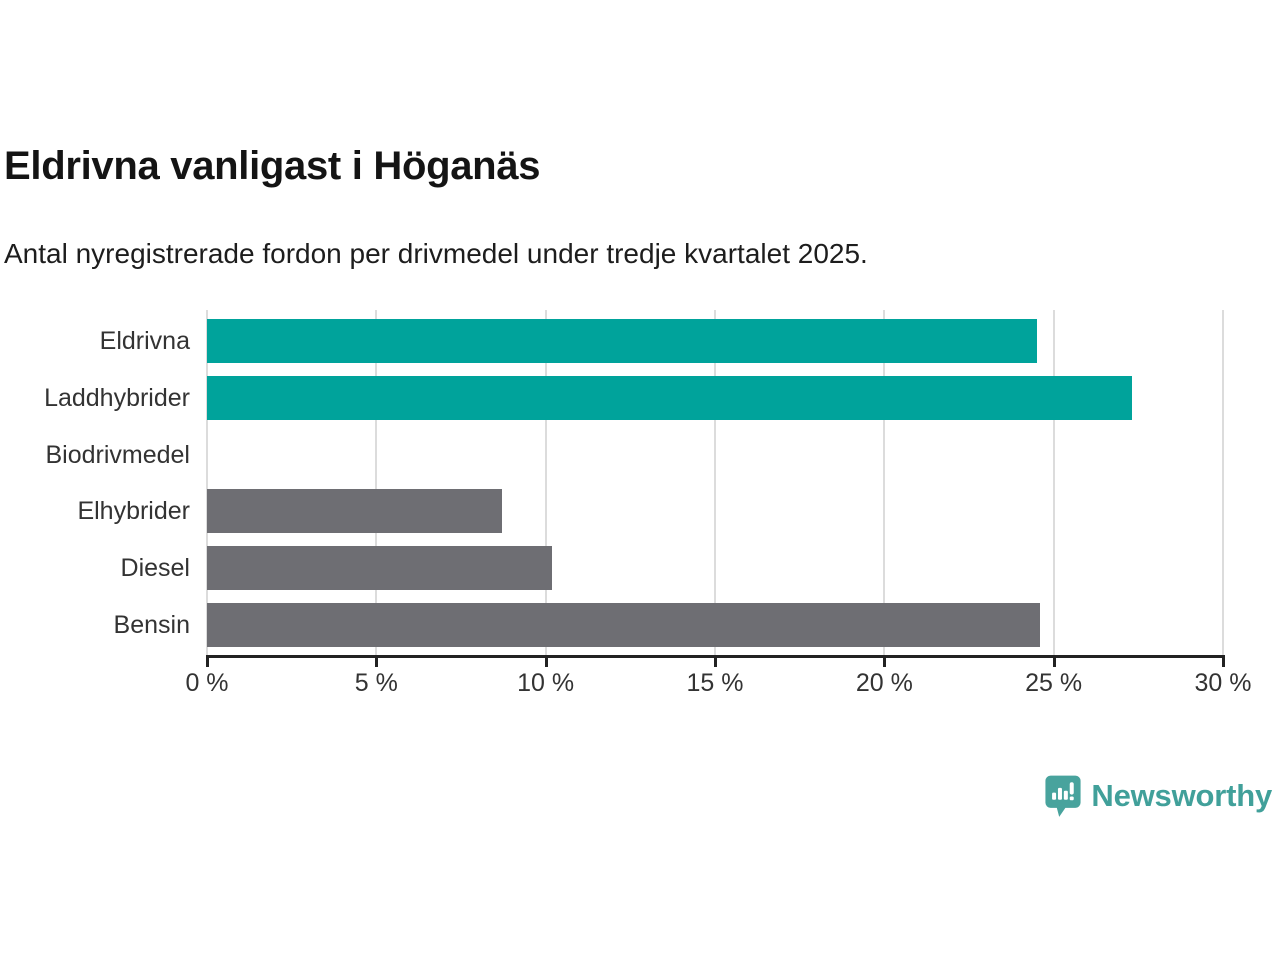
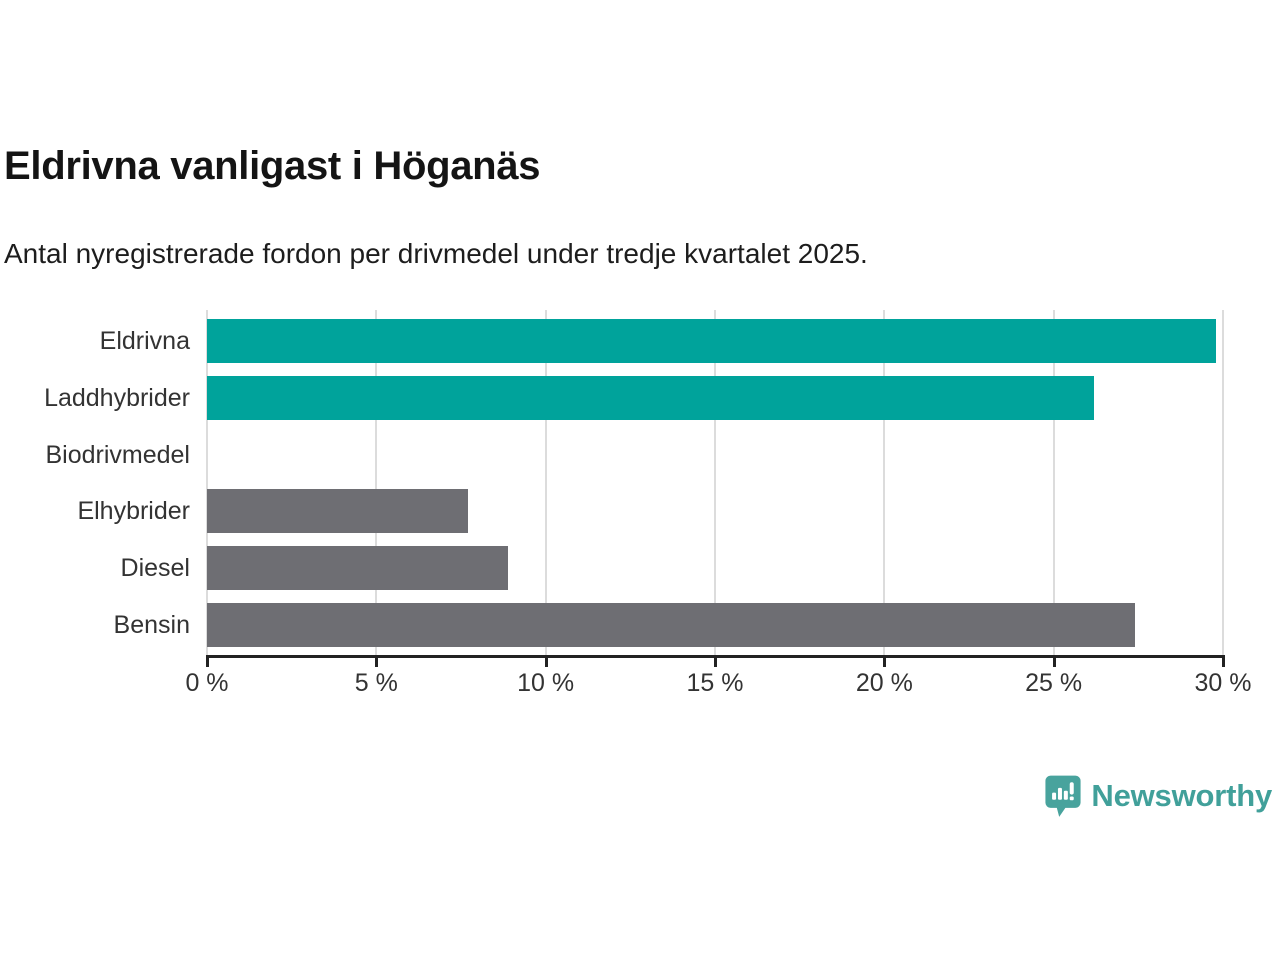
Eldrivna: 24.5% -> 29.8%
Laddhybrider: 27.3% -> 26.2%
Elhybrider: 8.7% -> 7.7%
Diesel: 10.2% -> 8.9%
Bensin: 24.6% -> 27.4%
